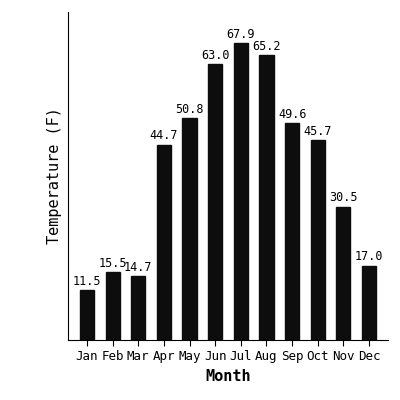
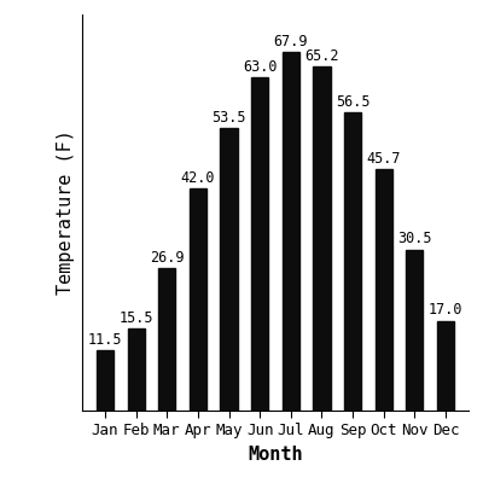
Mar: 14.7 -> 26.9
Apr: 44.7 -> 42.0
May: 50.8 -> 53.5
Sep: 49.6 -> 56.5
